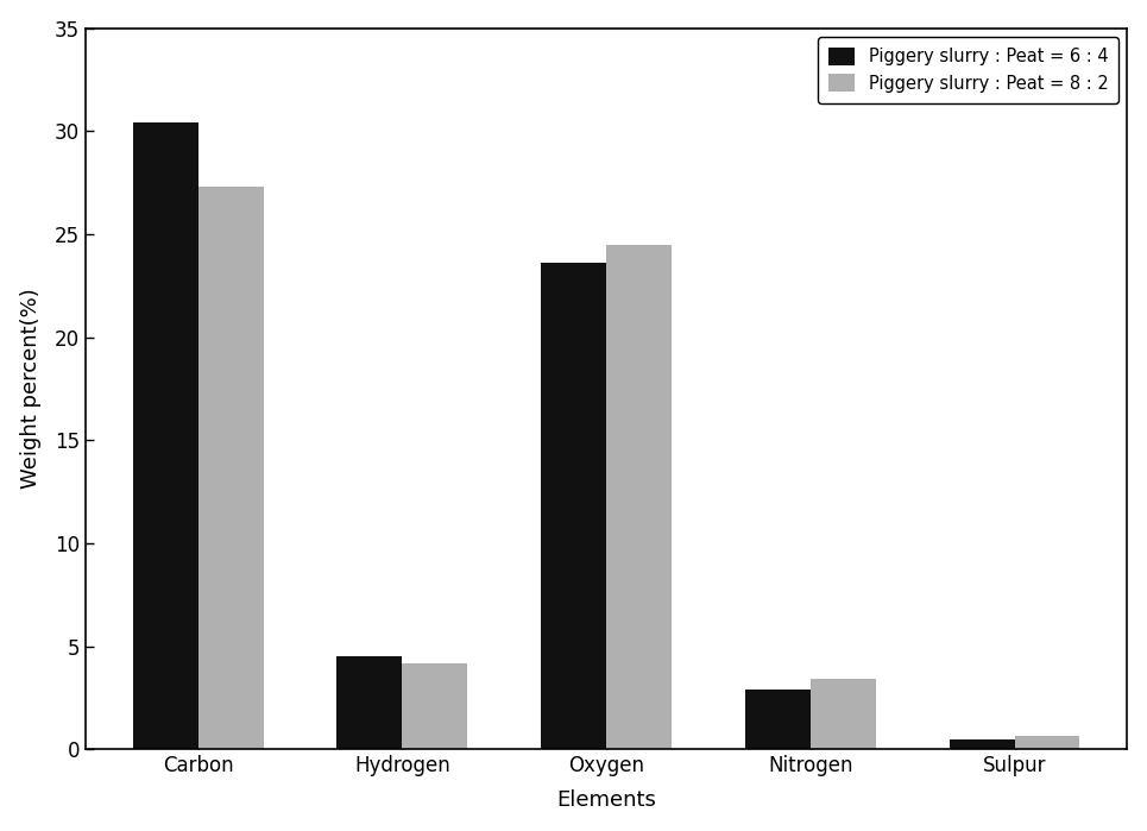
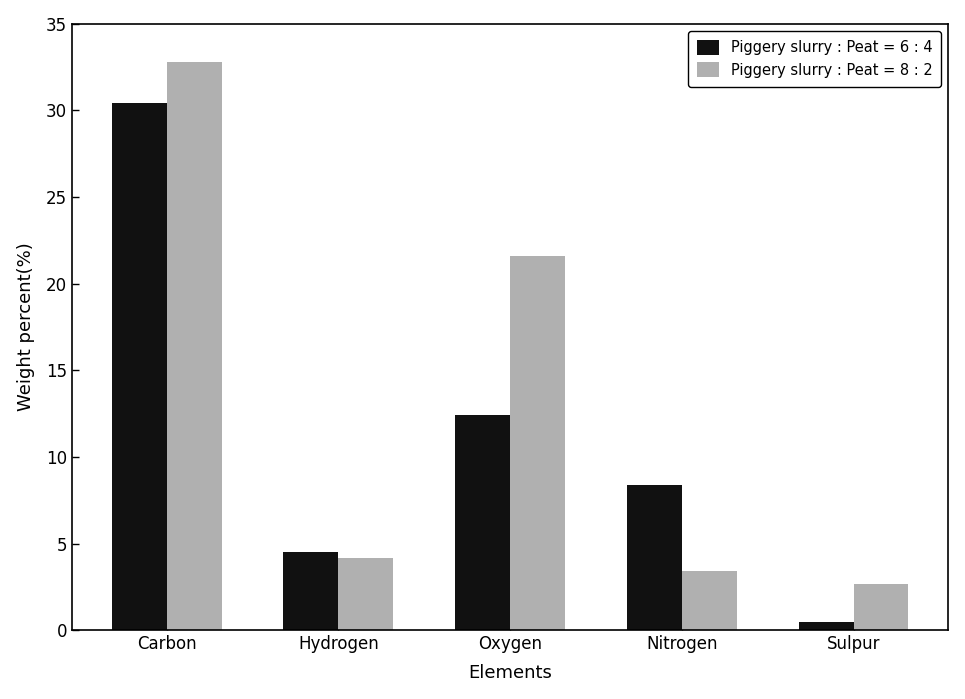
Piggery slurry : Peat = 8 : 2/Carbon: 27.3 -> 32.8
Piggery slurry : Peat = 6 : 4/Oxygen: 23.6 -> 12.4
Piggery slurry : Peat = 8 : 2/Oxygen: 24.5 -> 21.6
Piggery slurry : Peat = 6 : 4/Nitrogen: 2.9 -> 8.4
Piggery slurry : Peat = 8 : 2/Sulpur: 0.7 -> 2.7
